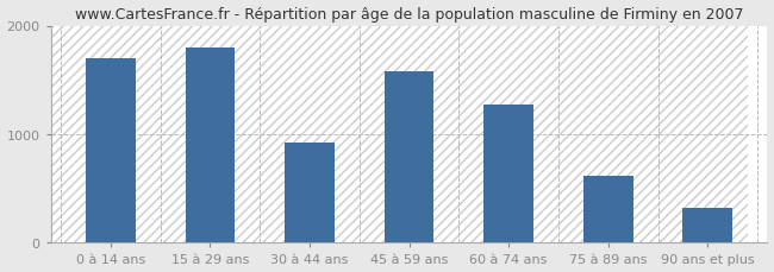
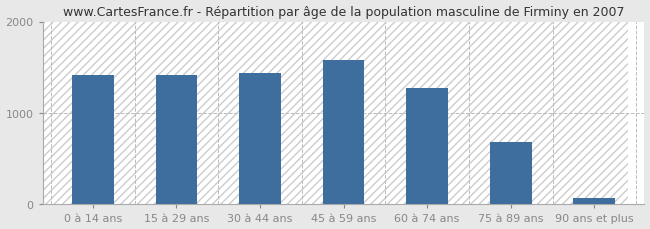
0 à 14 ans: 1700 -> 1420
15 à 29 ans: 1800 -> 1410
30 à 44 ans: 920 -> 1440
75 à 89 ans: 620 -> 680
90 ans et plus: 320 -> 60
